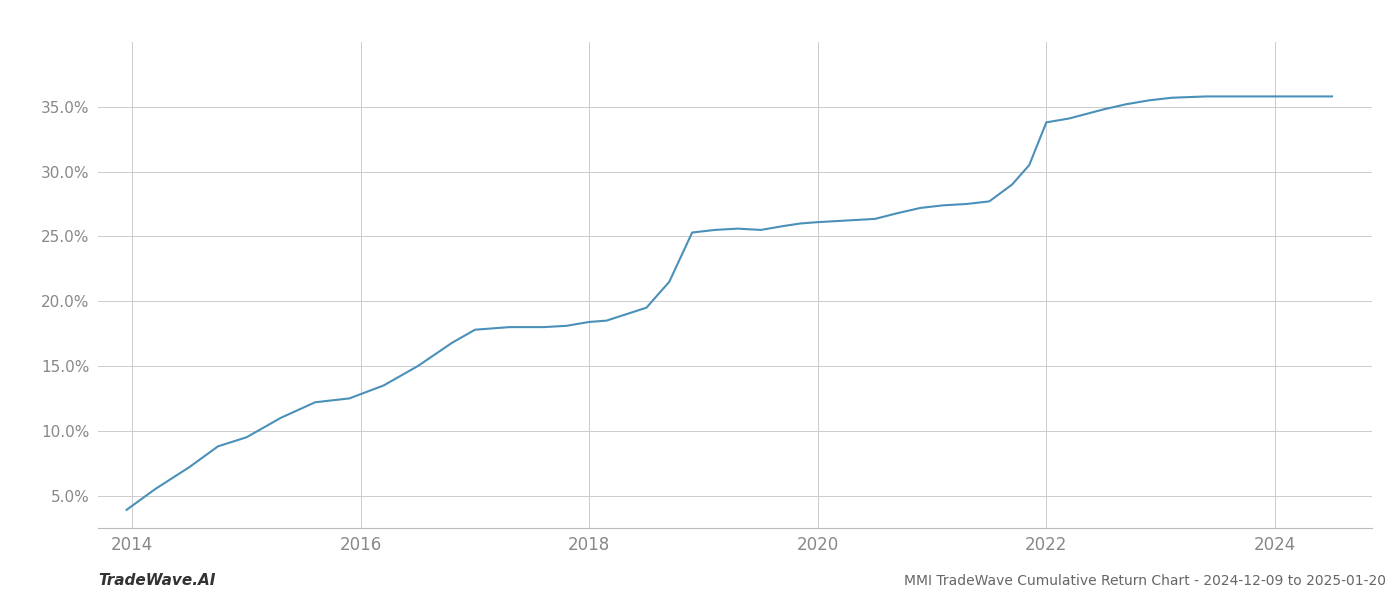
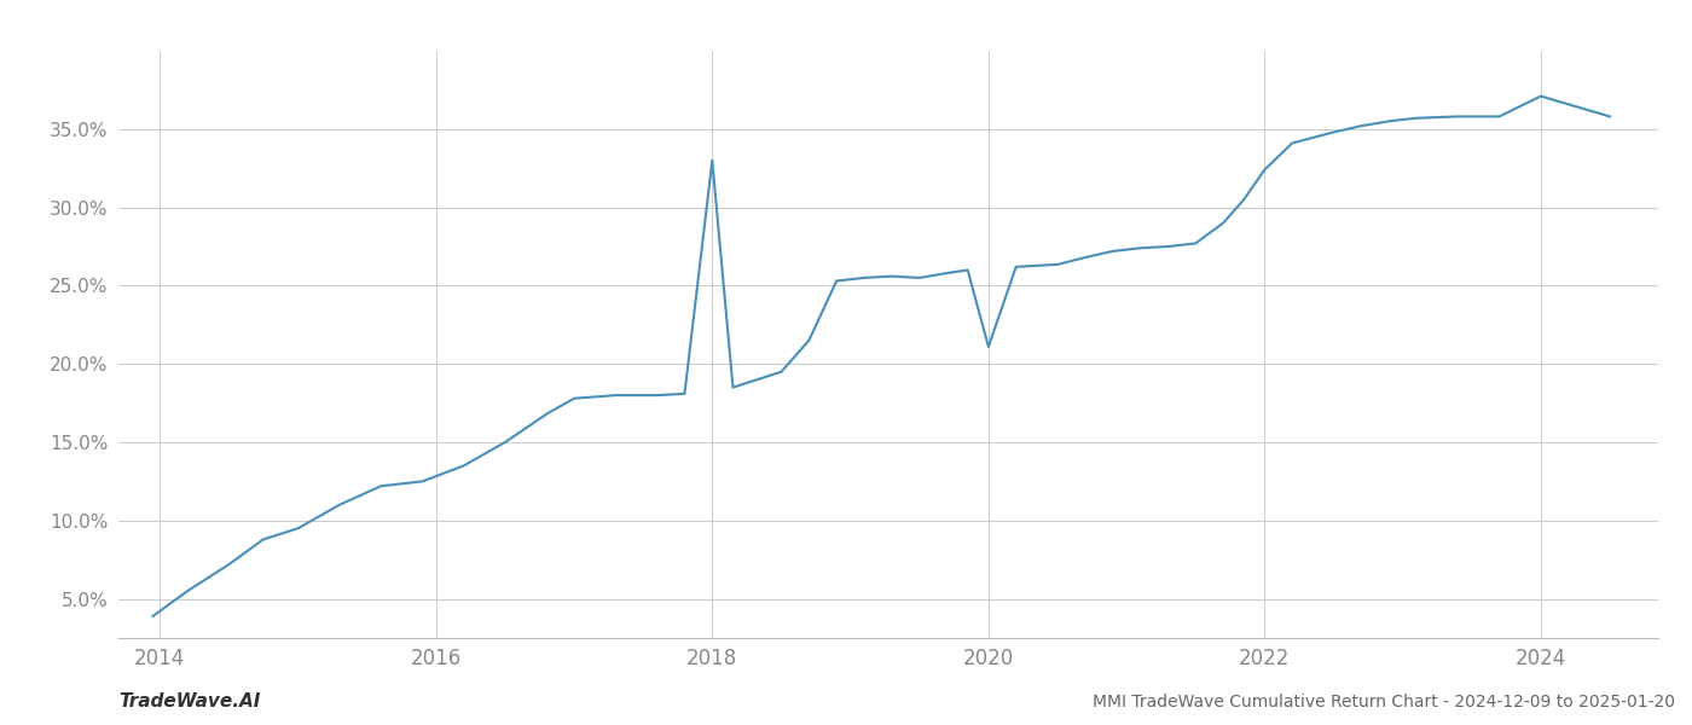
2018: 18.4% -> 33.0%
2020: 26.1% -> 21.1%
2022: 33.8% -> 32.4%
2024: 35.8% -> 37.1%
